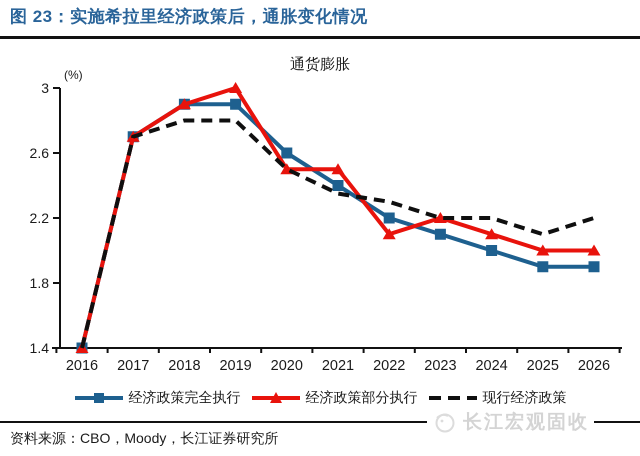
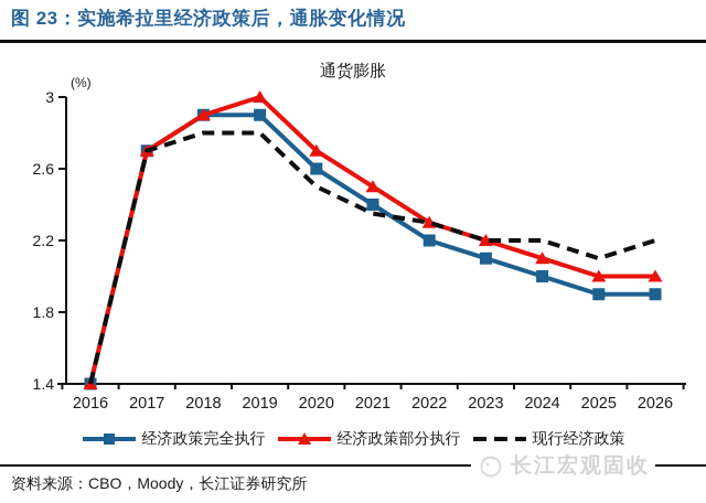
经济政策部分执行/2020: 2.5 -> 2.7
经济政策部分执行/2022: 2.1 -> 2.3
